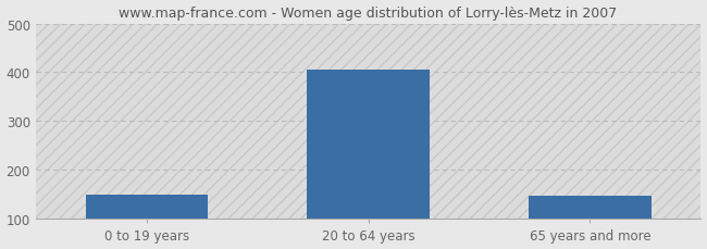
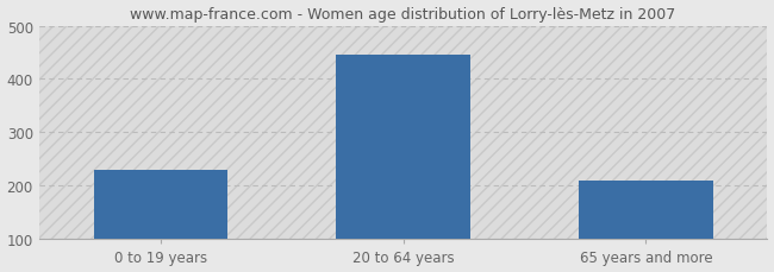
0 to 19 years: 150 -> 230
20 to 64 years: 405 -> 445
65 years and more: 147 -> 210
